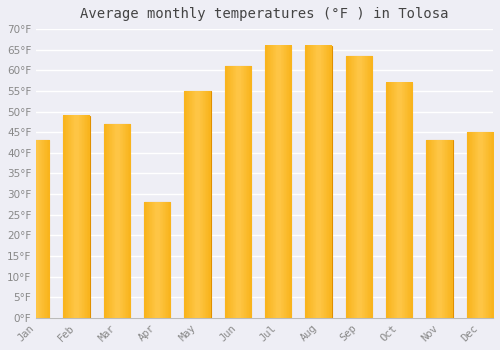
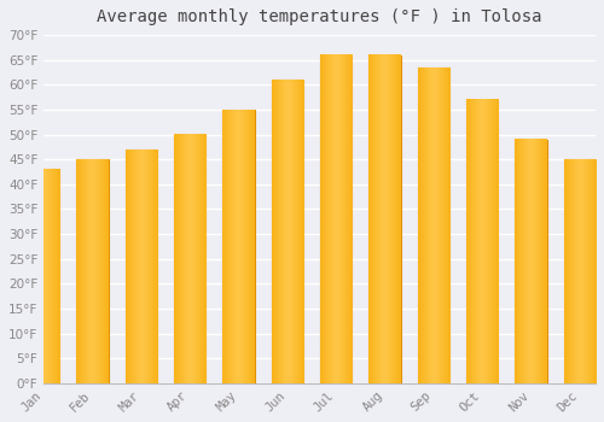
Feb: 49.0°F -> 45.0°F
Apr: 28.0°F -> 50.0°F
Nov: 43.0°F -> 49.0°F
